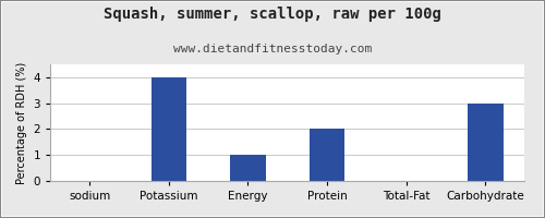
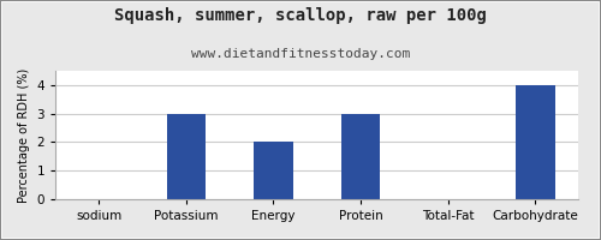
Potassium: 4 -> 3
Energy: 1 -> 2
Protein: 2 -> 3
Carbohydrate: 3 -> 4
